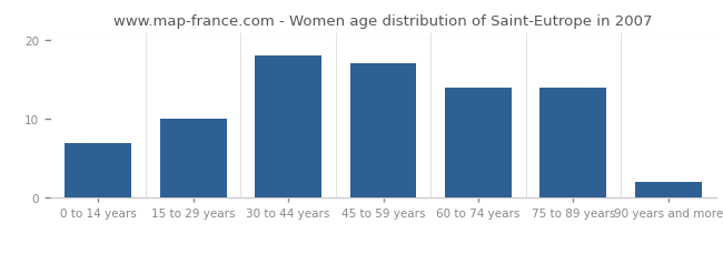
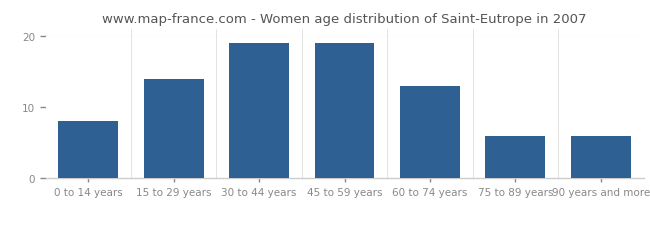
0 to 14 years: 7 -> 8
15 to 29 years: 10 -> 14
30 to 44 years: 18 -> 19
45 to 59 years: 17 -> 19
60 to 74 years: 14 -> 13
75 to 89 years: 14 -> 6
90 years and more: 2 -> 6
